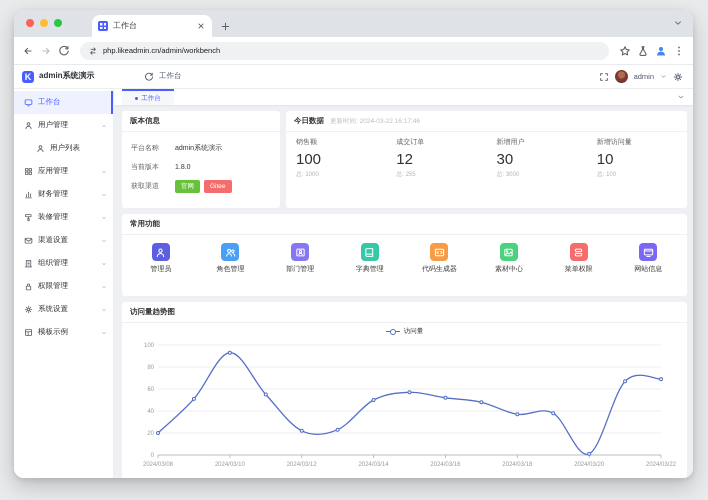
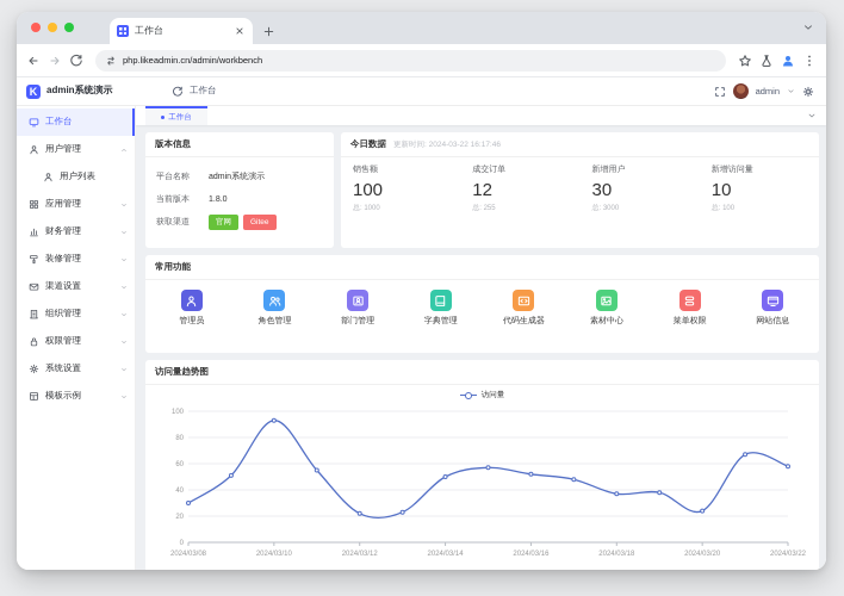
2024/03/08: 20 -> 30
2024/03/20: 1 -> 24
2024/03/22: 69 -> 58
